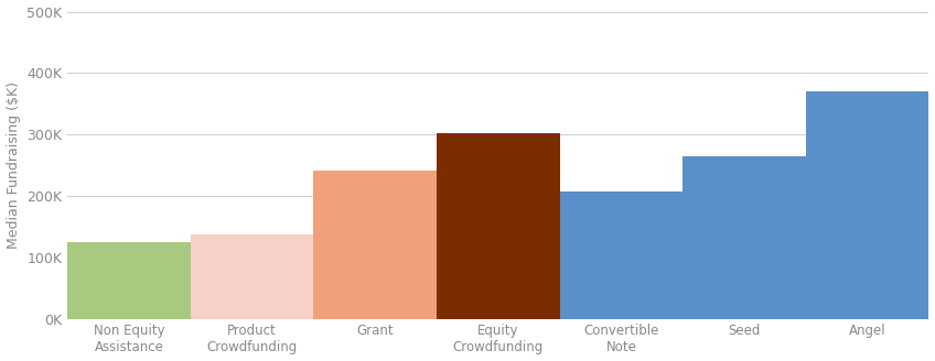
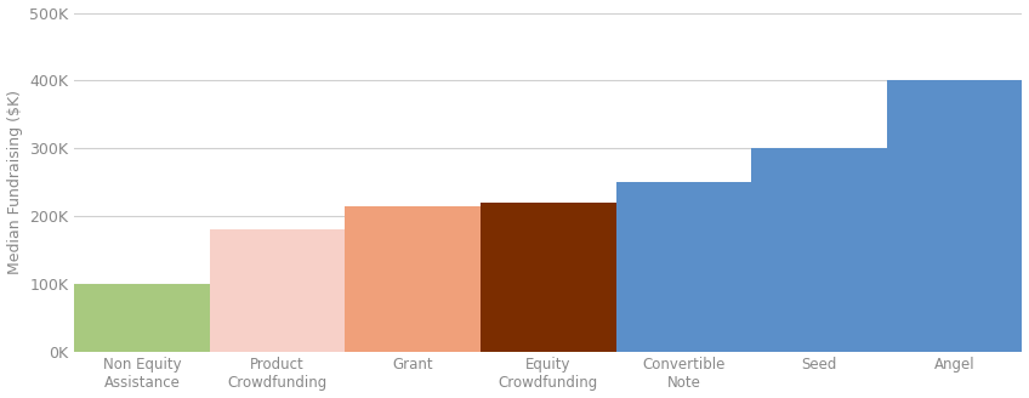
Non Equity Assistance: 124K -> 100K
Product Crowdfunding: 138K -> 180K
Grant: 242K -> 215K
Equity Crowdfunding: 302K -> 220K
Convertible Note: 208K -> 250K
Seed: 264K -> 300K
Angel: 370K -> 400K
